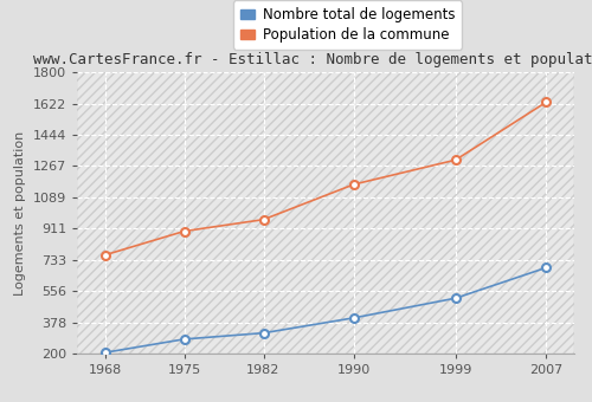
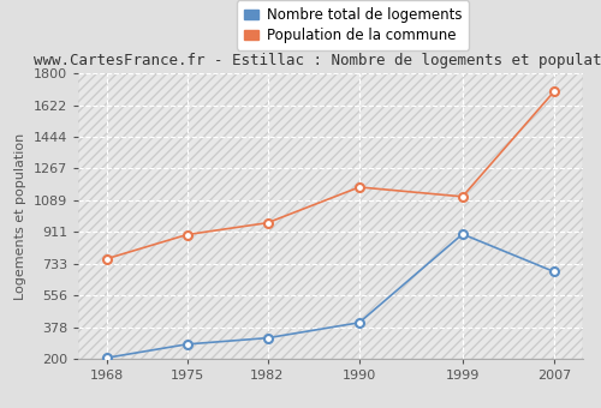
Nombre total de logements/1999: 520 -> 900
Population de la commune/1999: 1300 -> 1110
Population de la commune/2007: 1630 -> 1700
